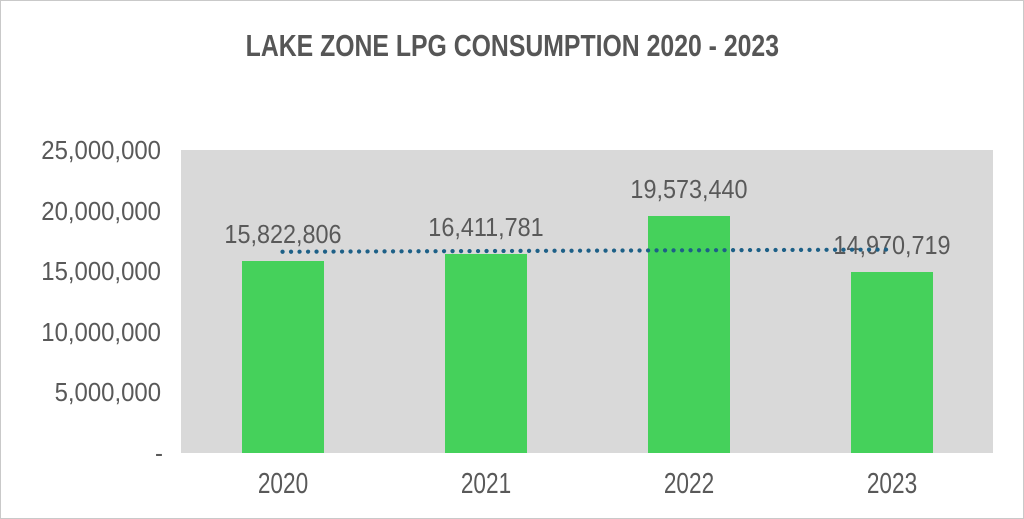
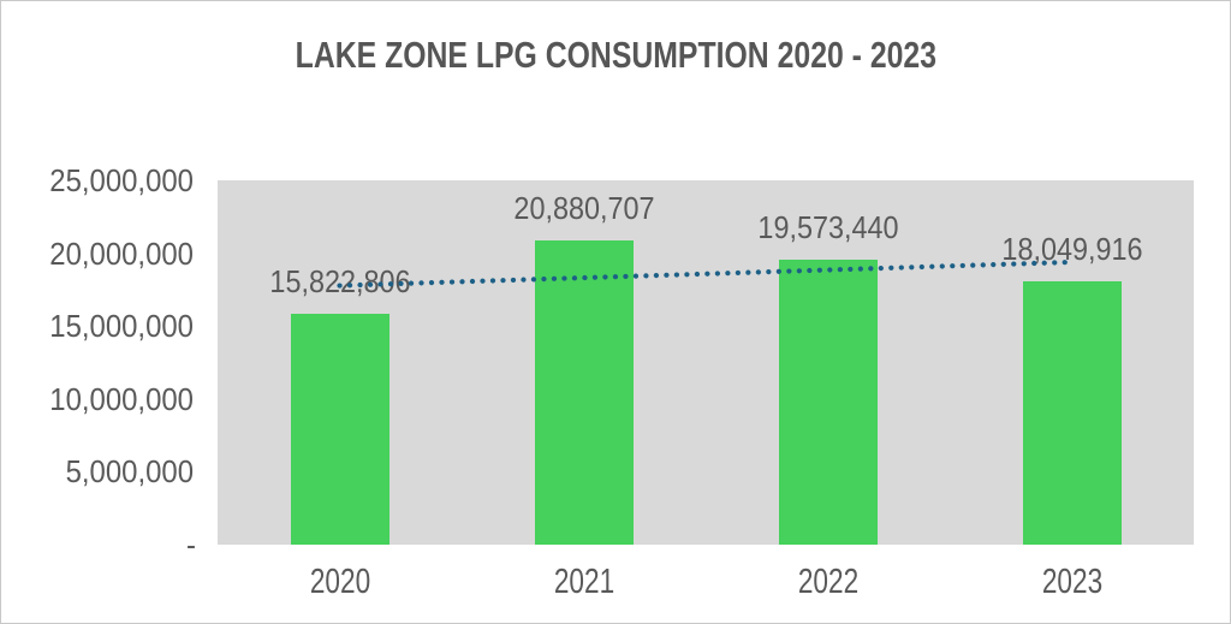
2021: 16,411,781 -> 20,880,707
2023: 14,970,719 -> 18,049,916
